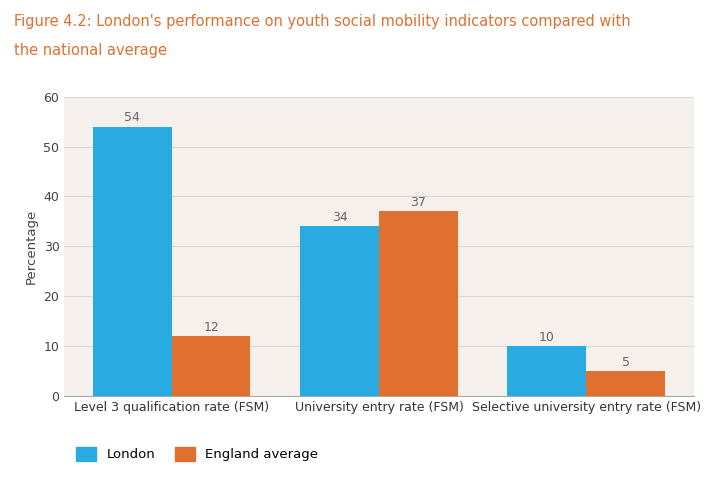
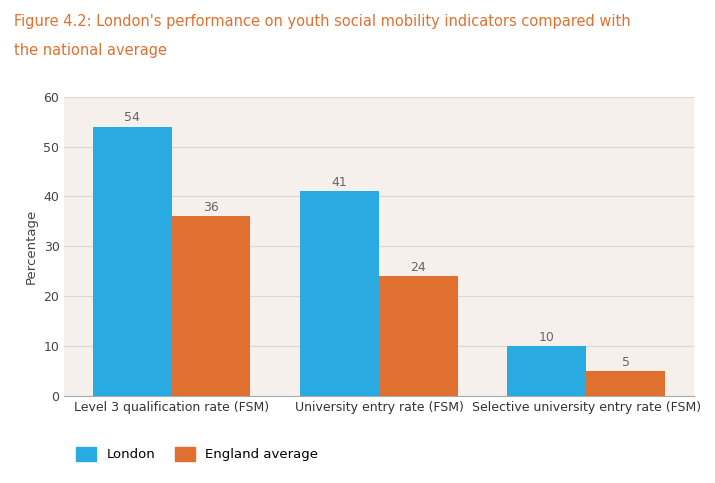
England average/Level 3 qualification rate (FSM): 12 -> 36
London/University entry rate (FSM): 34 -> 41
England average/University entry rate (FSM): 37 -> 24
